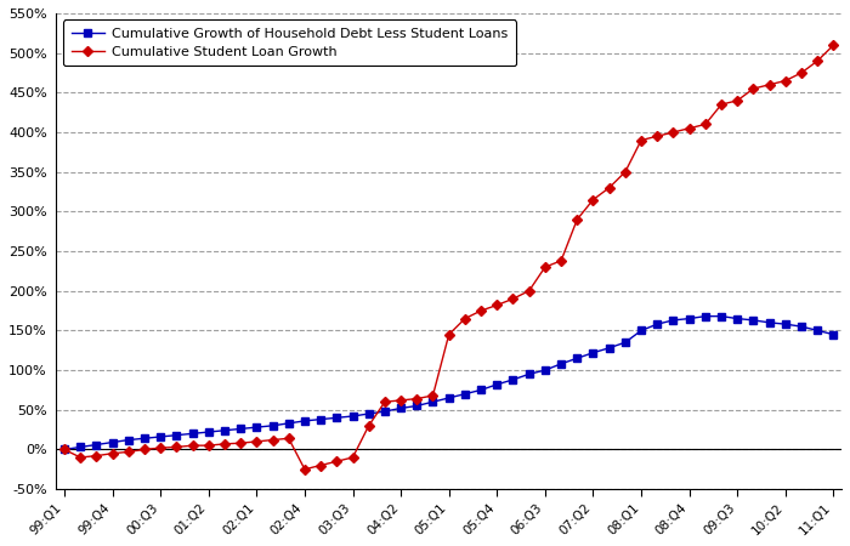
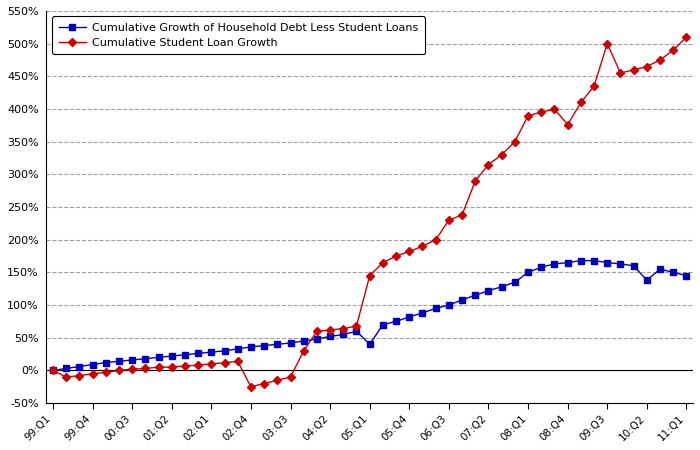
Cumulative Growth of Household Debt Less Student Loans/05:Q1: 65% -> 40%
Cumulative Student Loan Growth/08:Q4: 405% -> 376%
Cumulative Student Loan Growth/09:Q3: 440% -> 500%
Cumulative Growth of Household Debt Less Student Loans/10:Q2: 158% -> 138%
